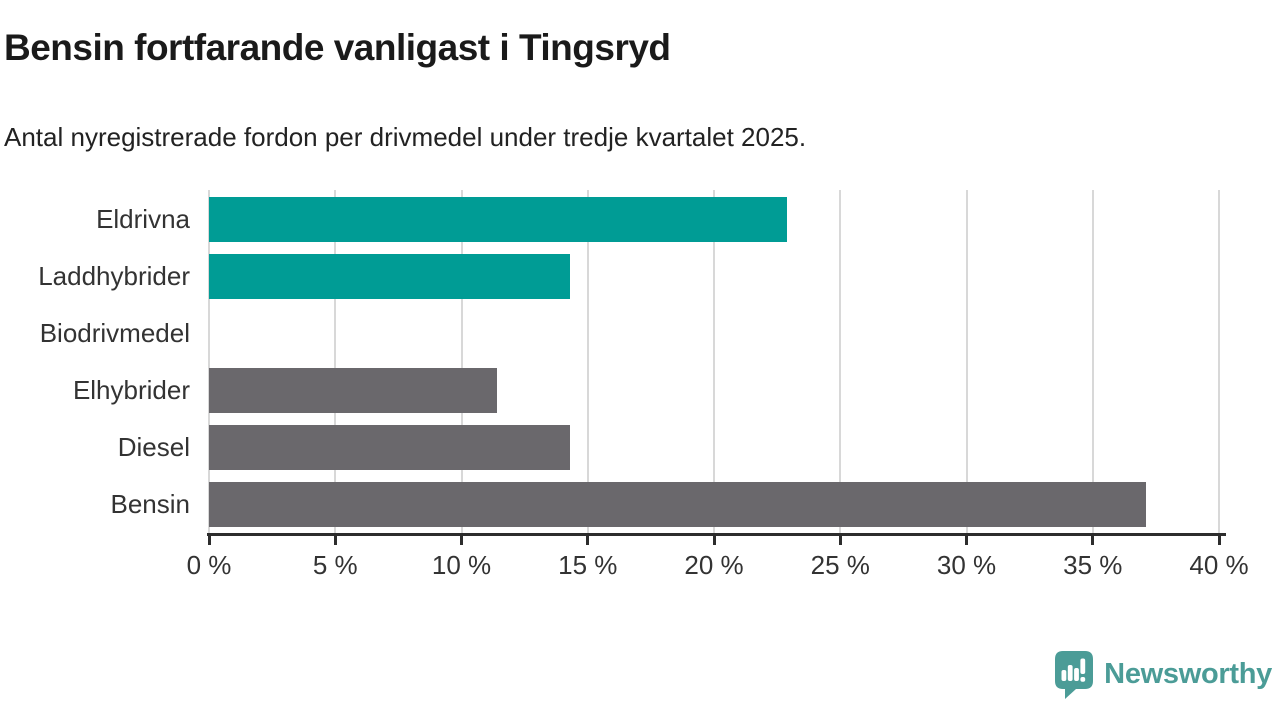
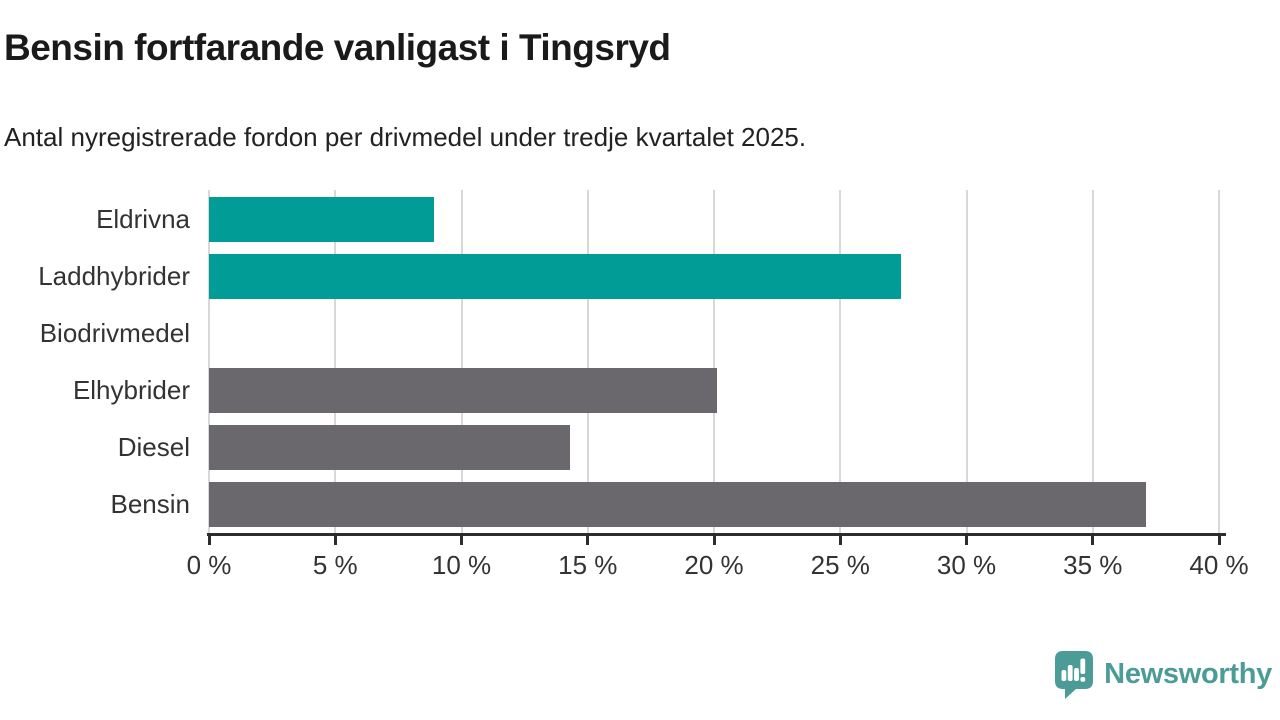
Eldrivna: 22.9% -> 8.9%
Laddhybrider: 14.3% -> 27.4%
Elhybrider: 11.4% -> 20.1%
